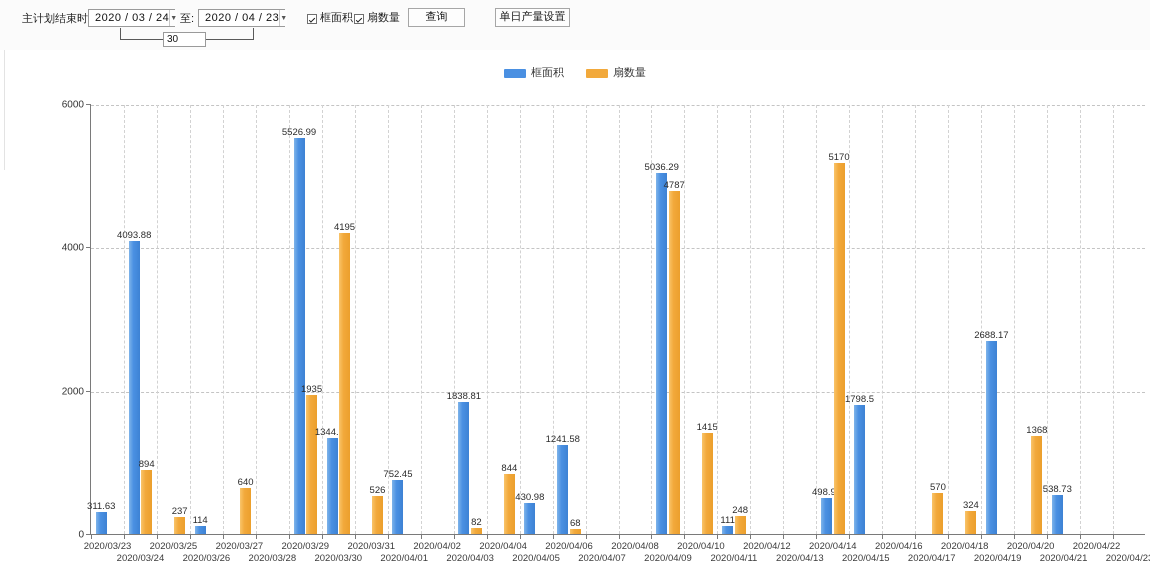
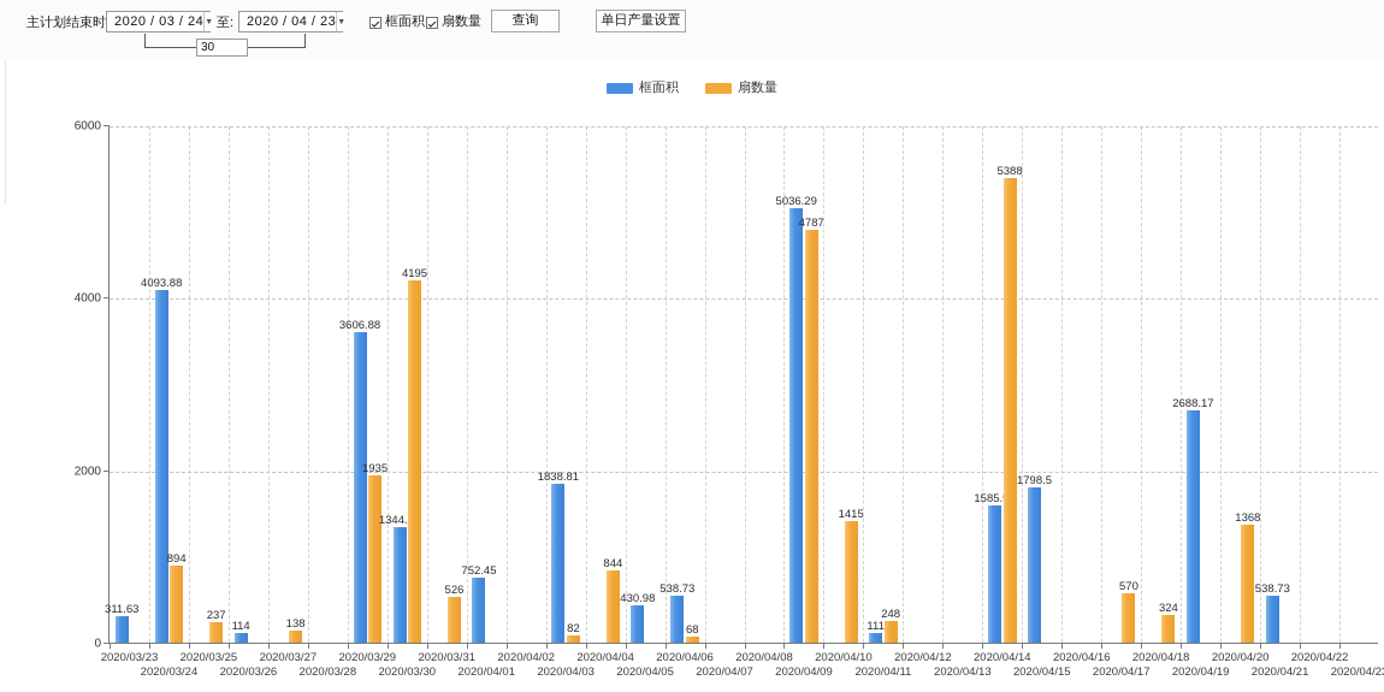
扇数量/2020/03/27: 640 -> 138
框面积/2020/03/29: 5526.99 -> 3606.88
框面积/2020/04/06: 1241.58 -> 538.73
框面积/2020/04/14: 498.95 -> 1585.96
扇数量/2020/04/14: 5170 -> 5388
